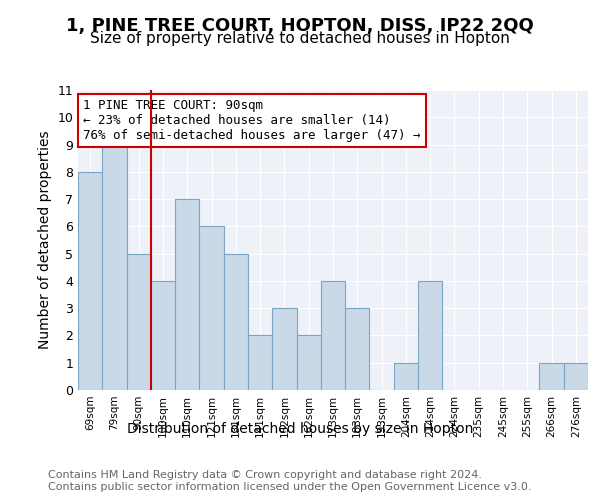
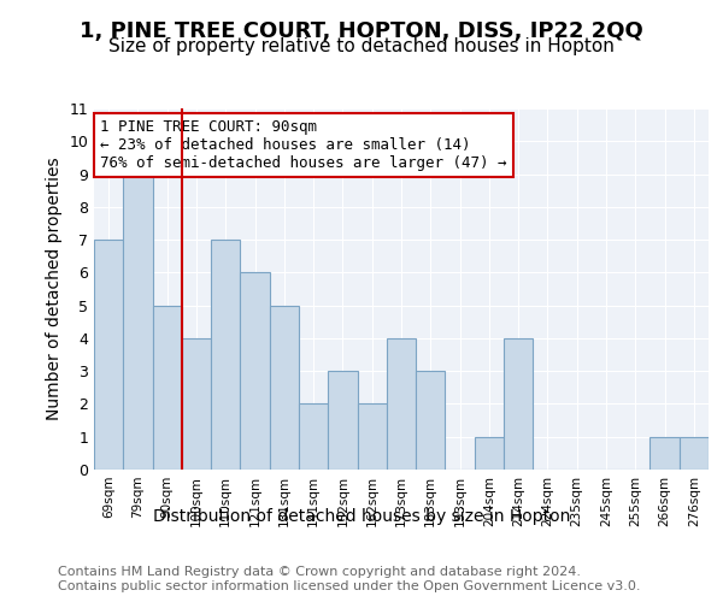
69sqm: 8 -> 7
